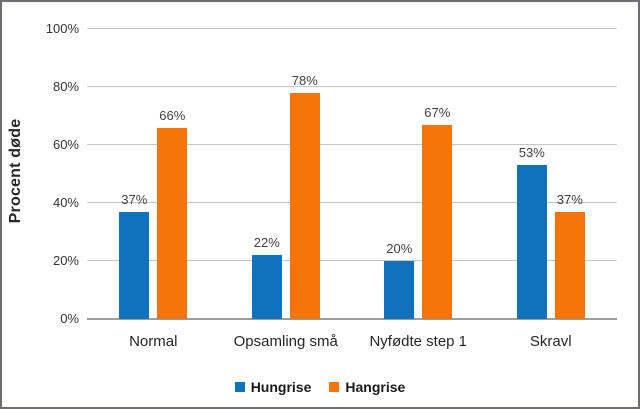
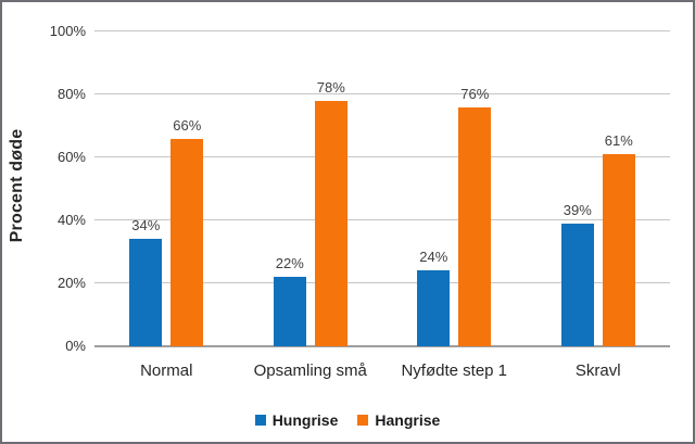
Hungrise/Normal: 37% -> 34%
Hungrise/Nyfødte step 1: 20% -> 24%
Hangrise/Nyfødte step 1: 67% -> 76%
Hungrise/Skravl: 53% -> 39%
Hangrise/Skravl: 37% -> 61%
